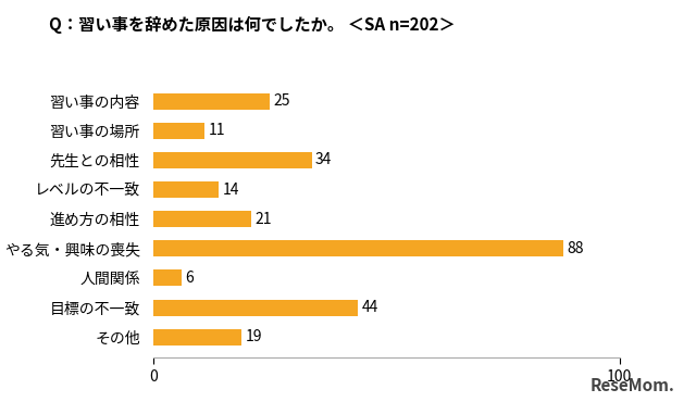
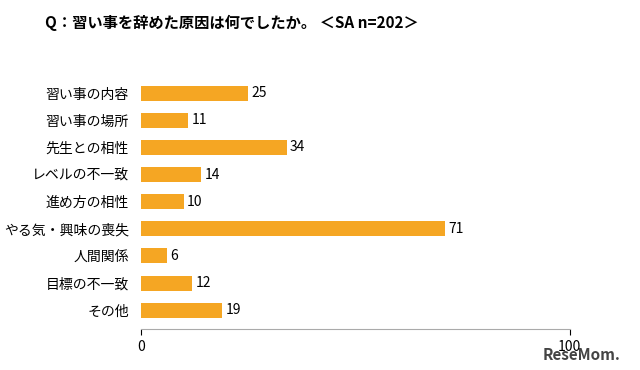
進め方の相性: 21 -> 10
やる気・興味の喪失: 88 -> 71
目標の不一致: 44 -> 12
